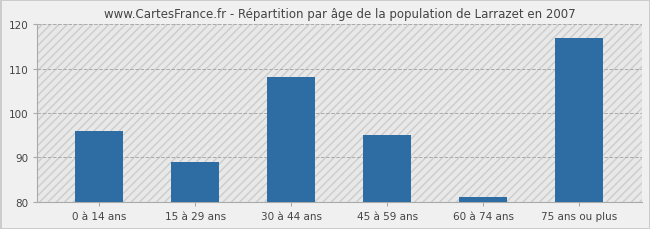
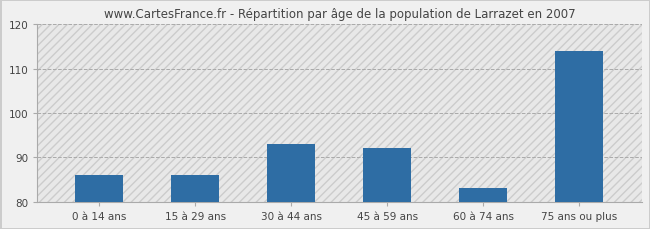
0 à 14 ans: 96 -> 86
15 à 29 ans: 89 -> 86
30 à 44 ans: 108 -> 93
45 à 59 ans: 95 -> 92
60 à 74 ans: 81 -> 83
75 ans ou plus: 117 -> 114
